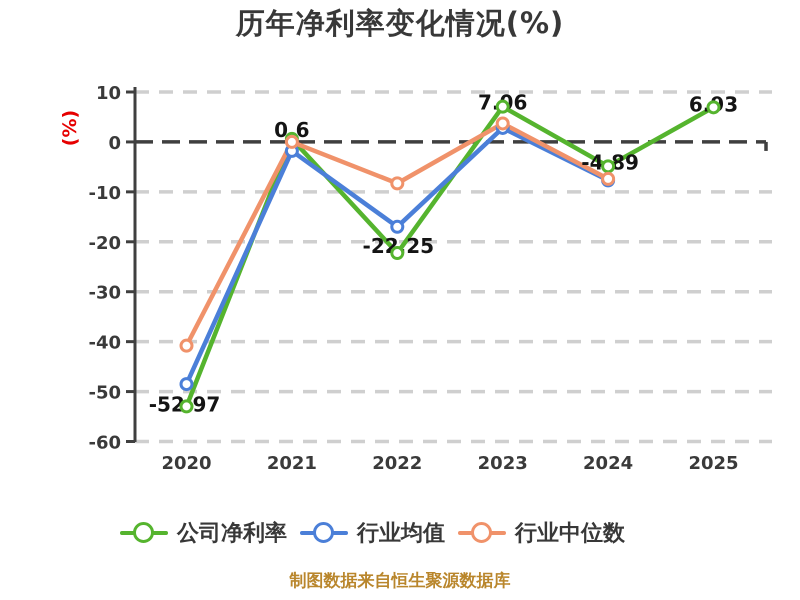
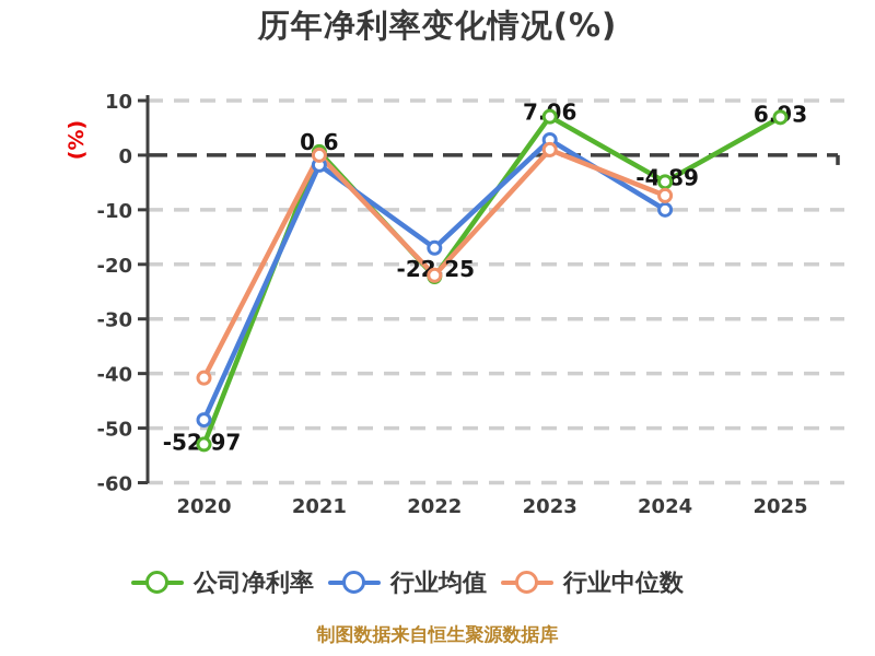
行业中位数/2022: -8 -> -22
行业中位数/2023: 4 -> 1
行业均值/2024: -8 -> -10
